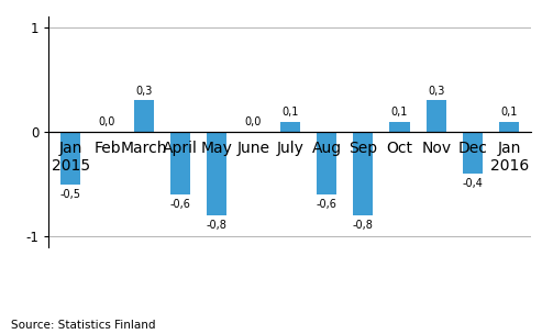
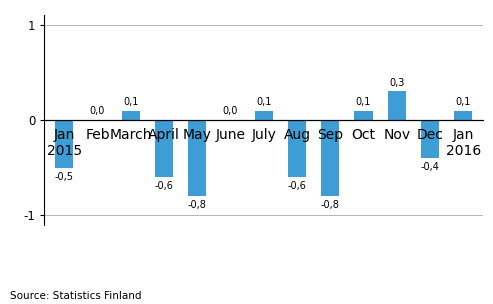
March: 0,3 -> 0,1
